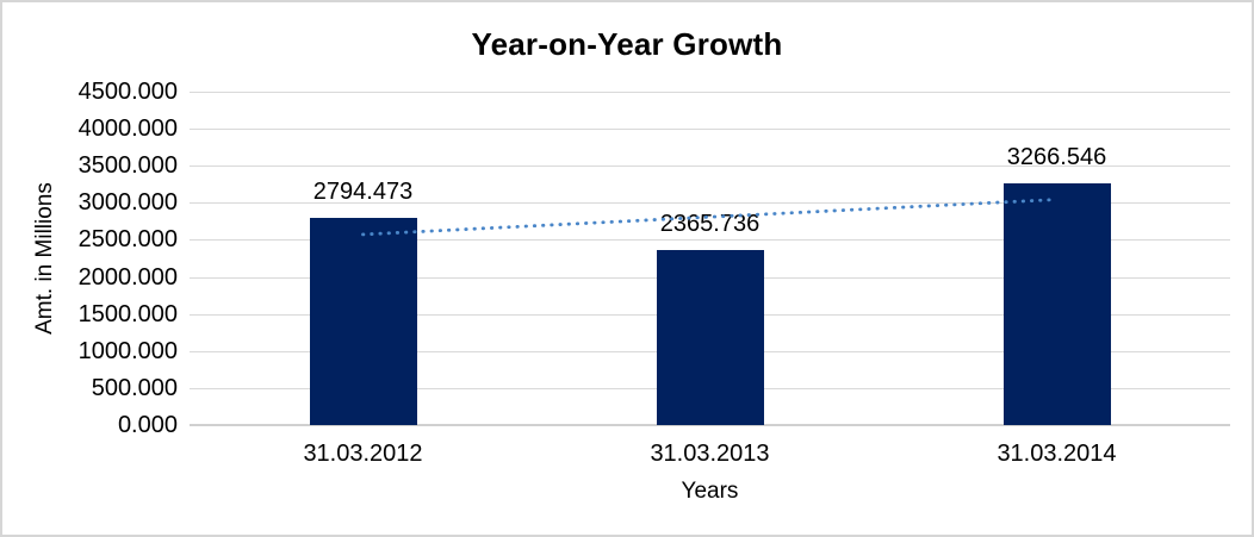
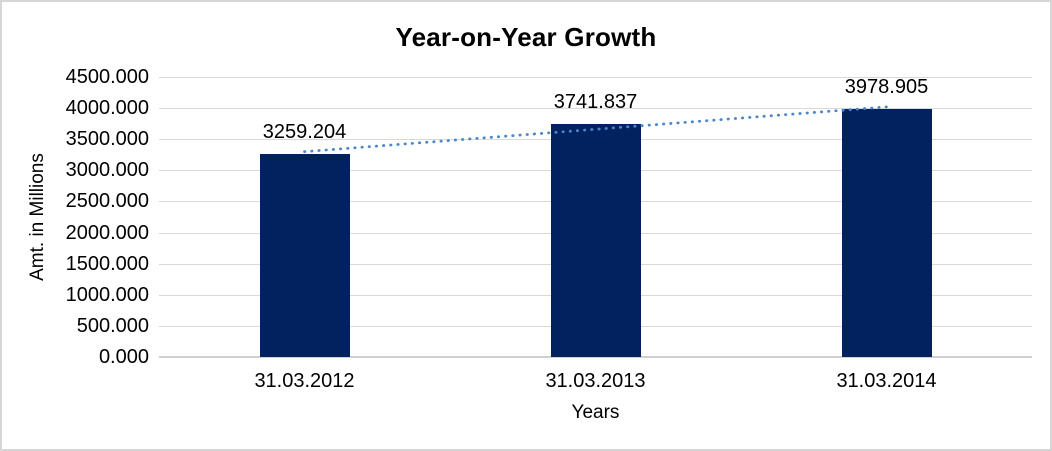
31.03.2012: 2794.473 -> 3259.204
31.03.2013: 2365.736 -> 3741.837
31.03.2014: 3266.546 -> 3978.905
